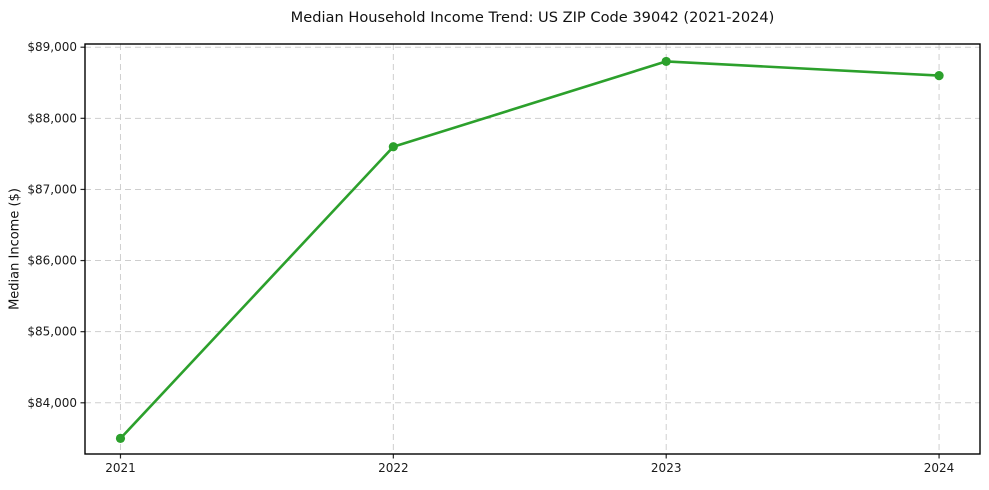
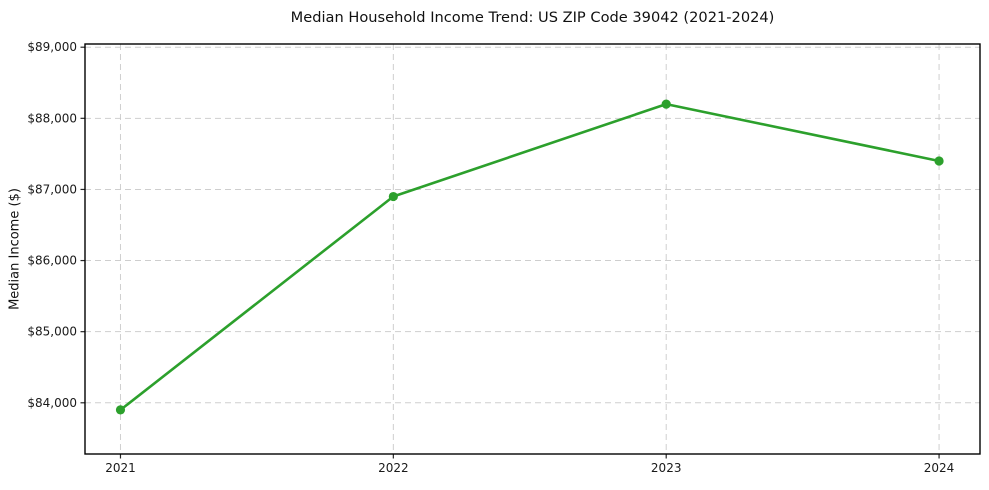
2021: $83500 -> $83900
2022: $87600 -> $86900
2023: $88800 -> $88200
2024: $88600 -> $87400
